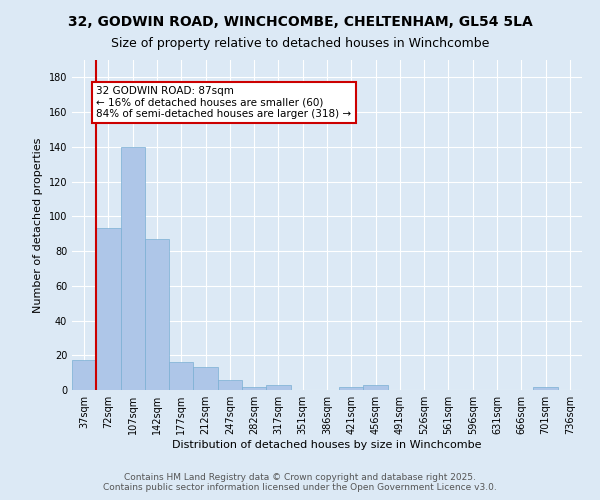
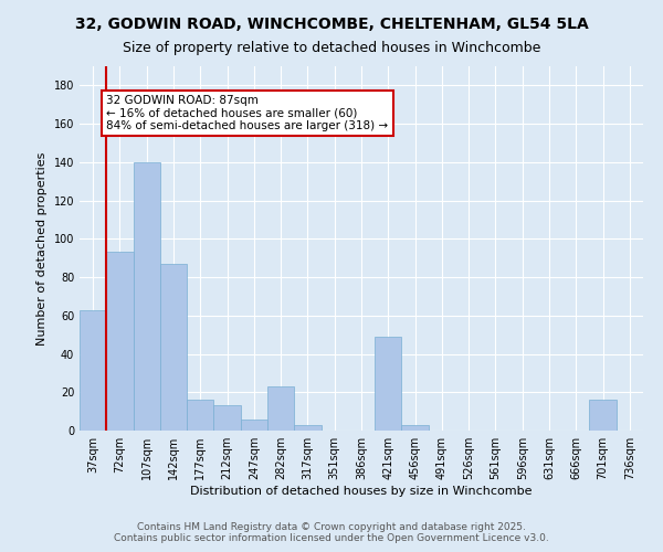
37sqm: 17 -> 63
282sqm: 2 -> 23
421sqm: 2 -> 49
701sqm: 2 -> 16
